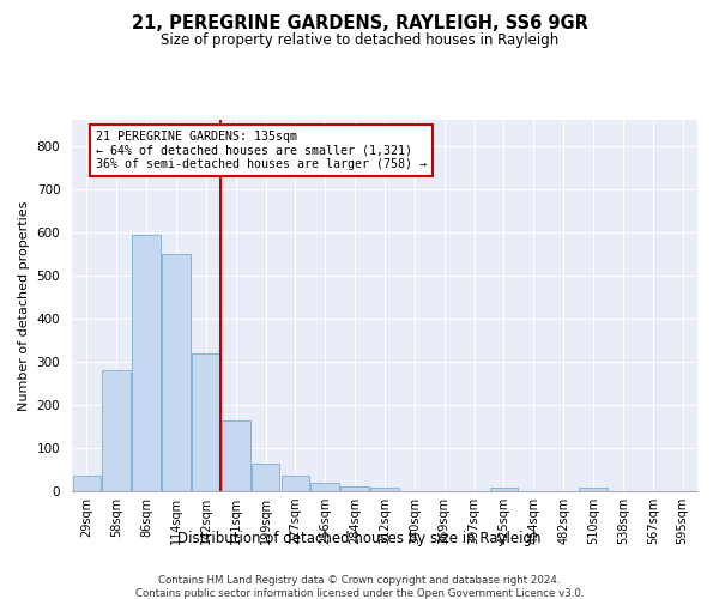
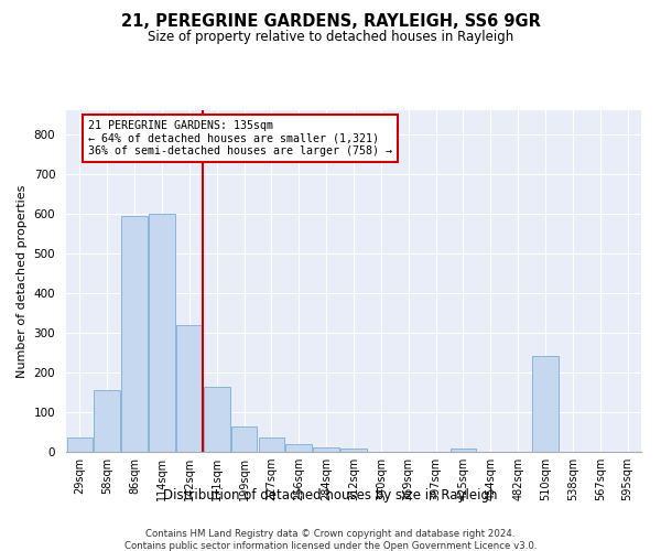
58sqm: 280 -> 155
114sqm: 550 -> 600
510sqm: 8 -> 240
